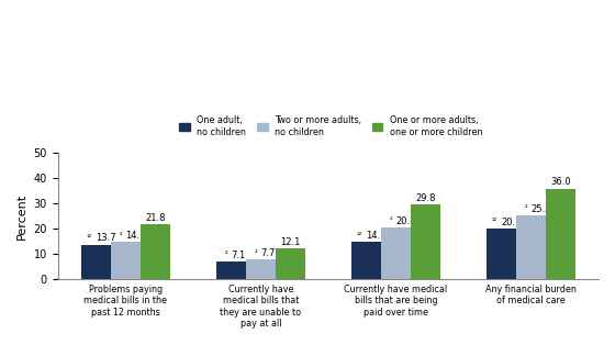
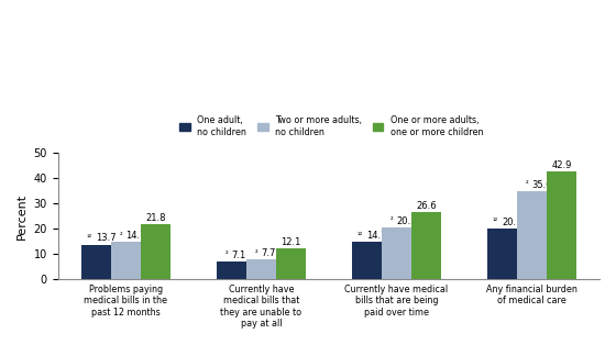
One or more adults, one or more children/Currently have medical bills that are being paid over time: 29.8 -> 26.6
Two or more adults, no children/Any financial burden of medical care: 25.2 -> 35.0
One or more adults, one or more children/Any financial burden of medical care: 36.0 -> 42.9
